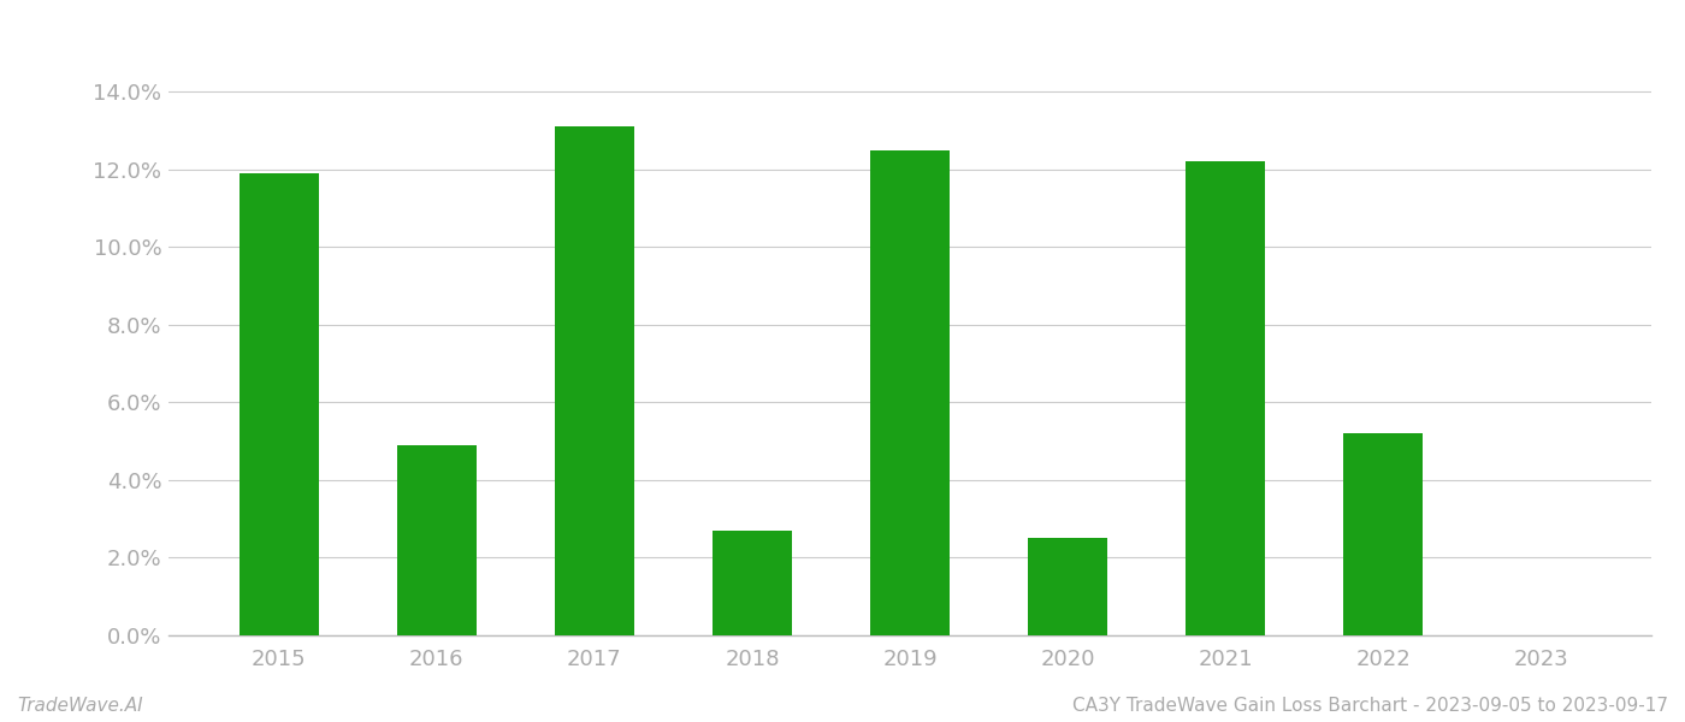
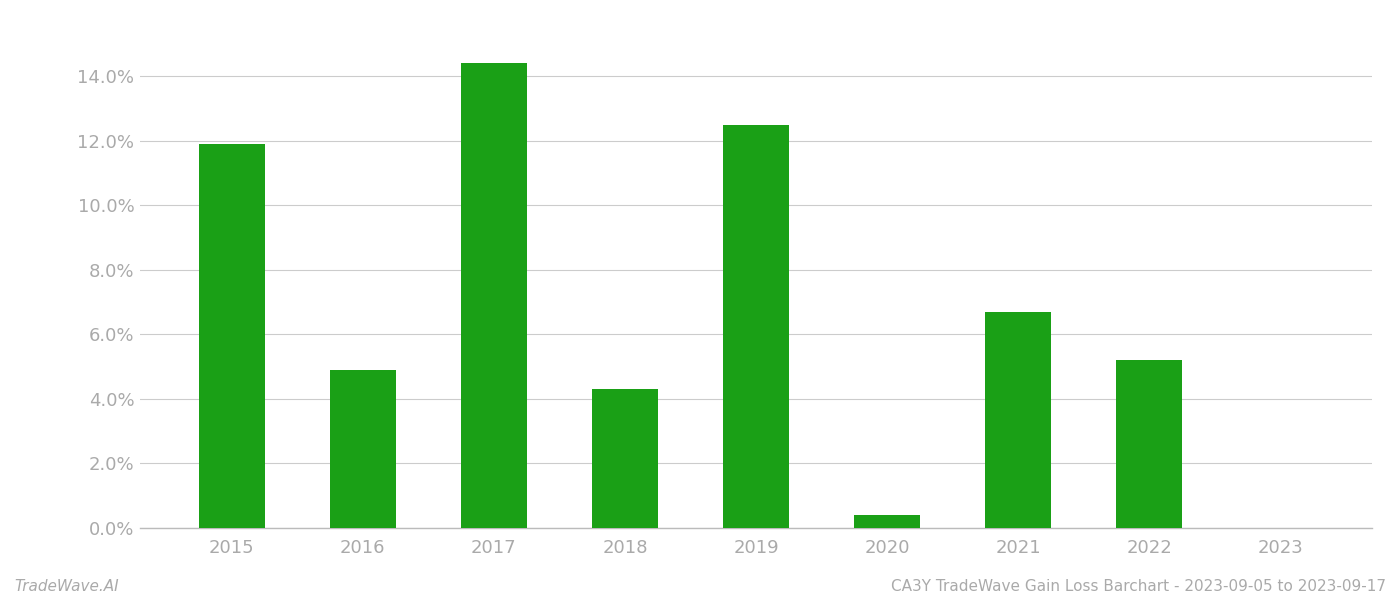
2017: 13.1% -> 14.4%
2018: 2.7% -> 4.3%
2020: 2.5% -> 0.4%
2021: 12.2% -> 6.7%
